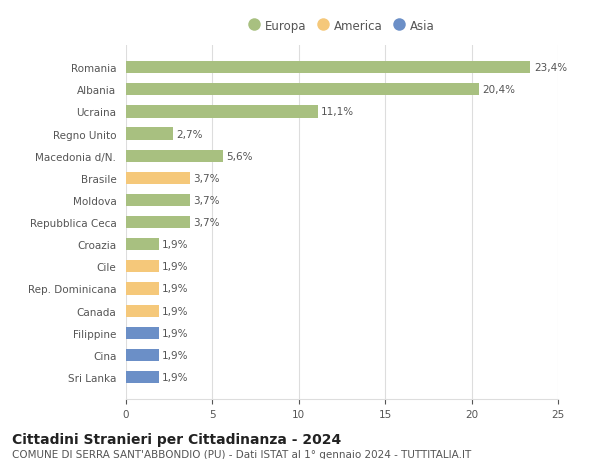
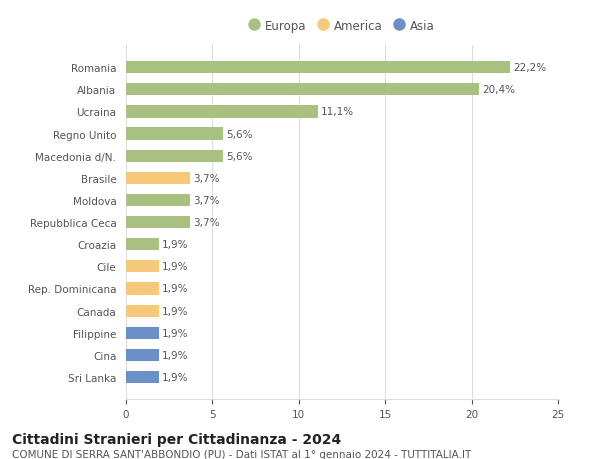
Romania: 23,4% -> 22,2%
Regno Unito: 2,7% -> 5,6%
